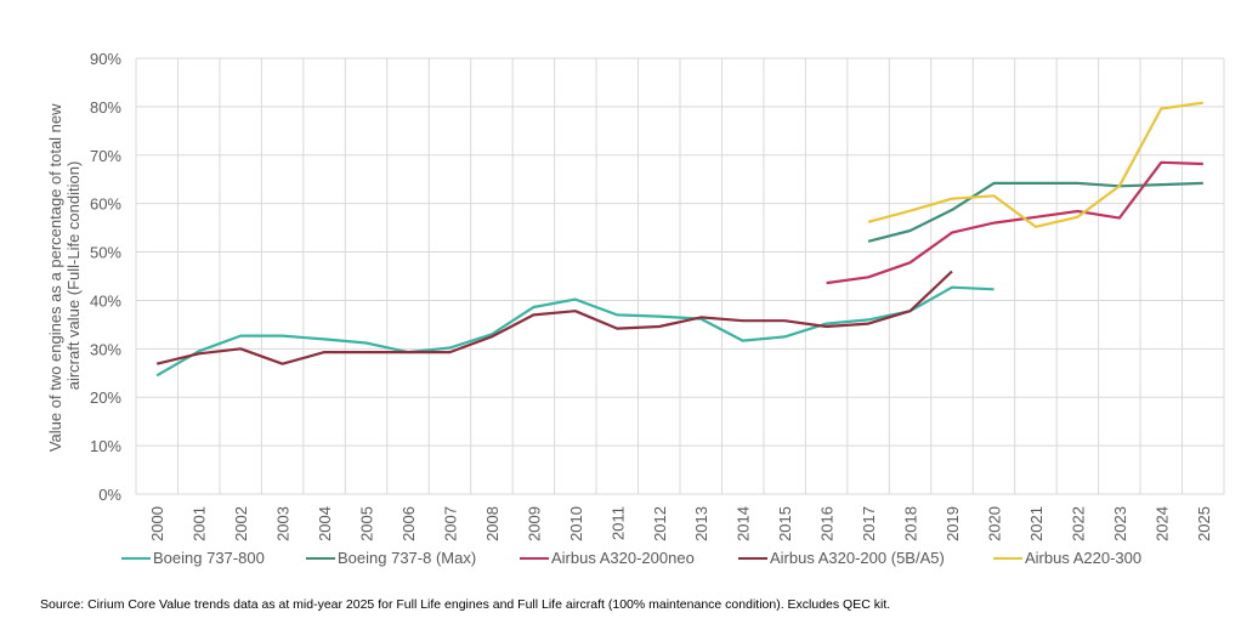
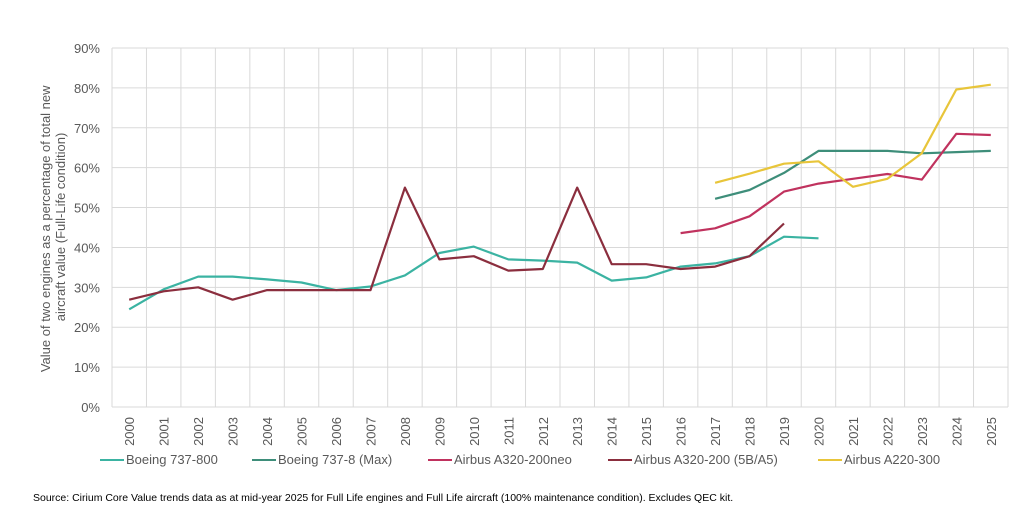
Airbus A320-200 (5B/A5)/2008: 32% -> 55%
Airbus A320-200 (5B/A5)/2013: 36% -> 55%
